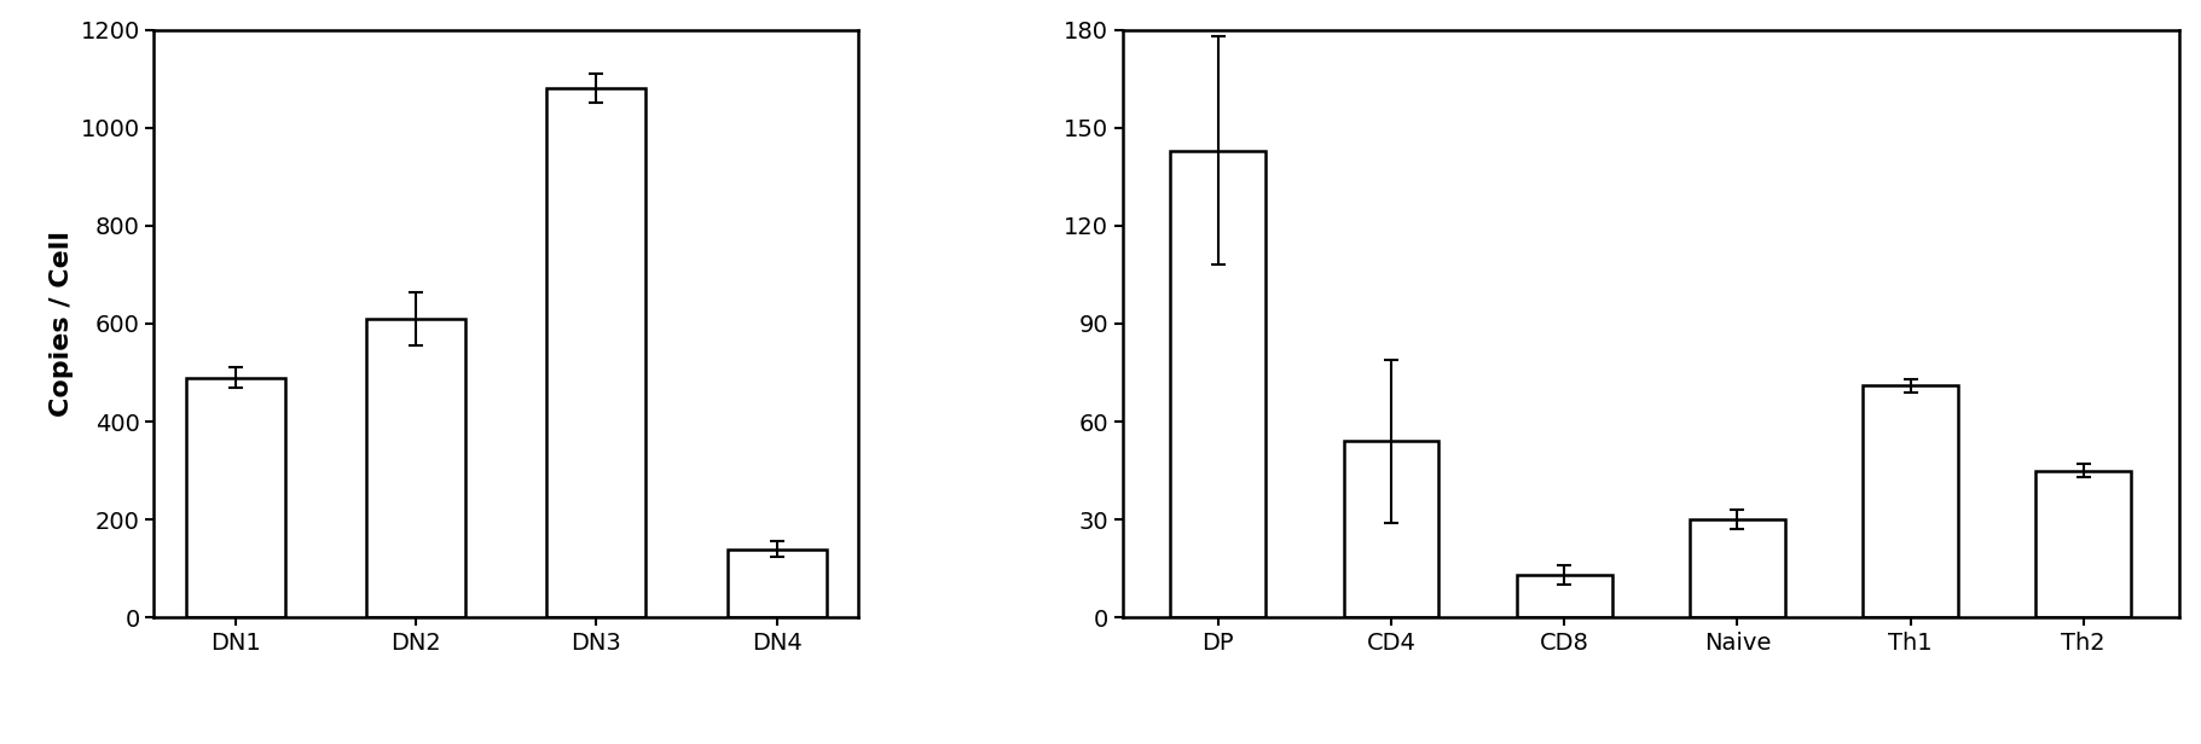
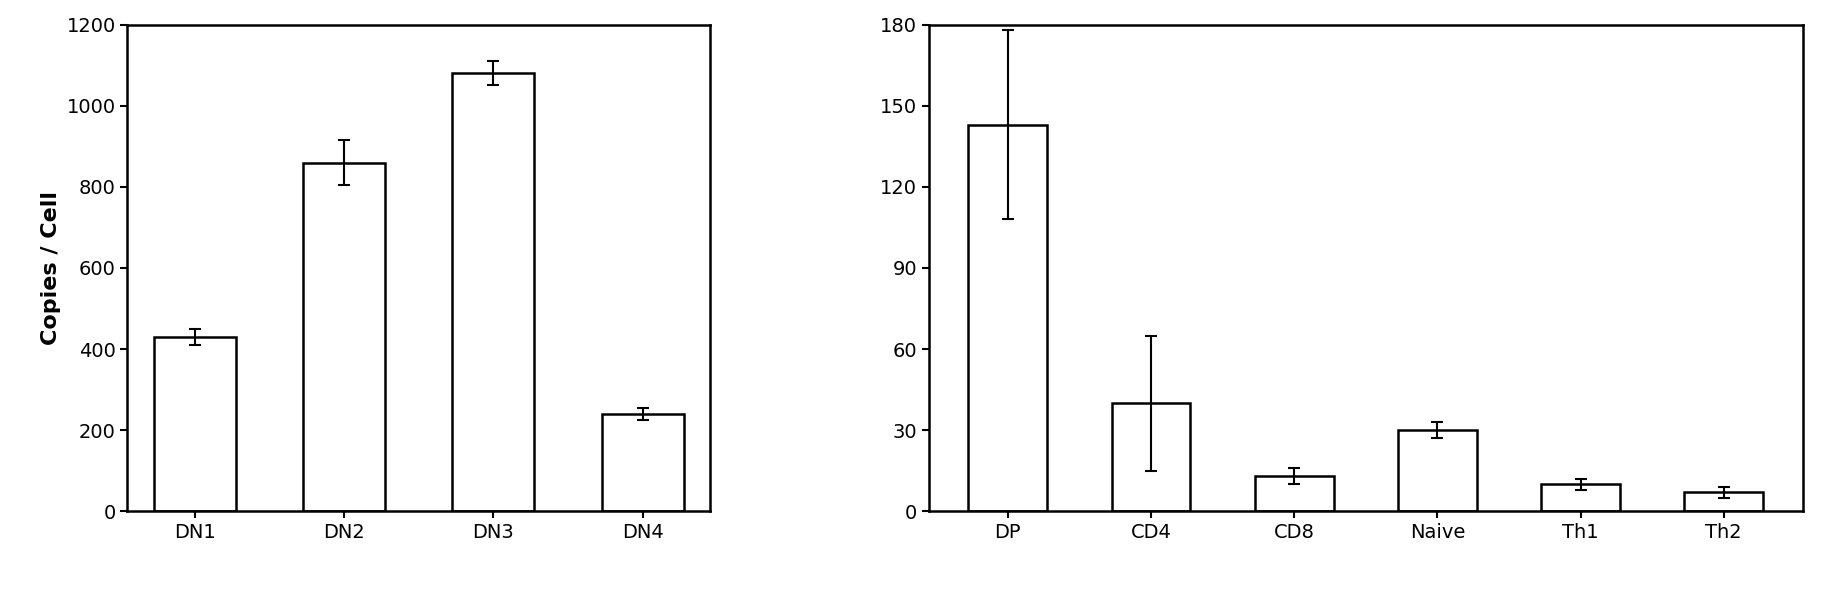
DN1: 490 -> 430
DN2: 610 -> 860
DN4: 140 -> 240
CD4: 54 -> 40
Th1: 71 -> 10
Th2: 45 -> 7
